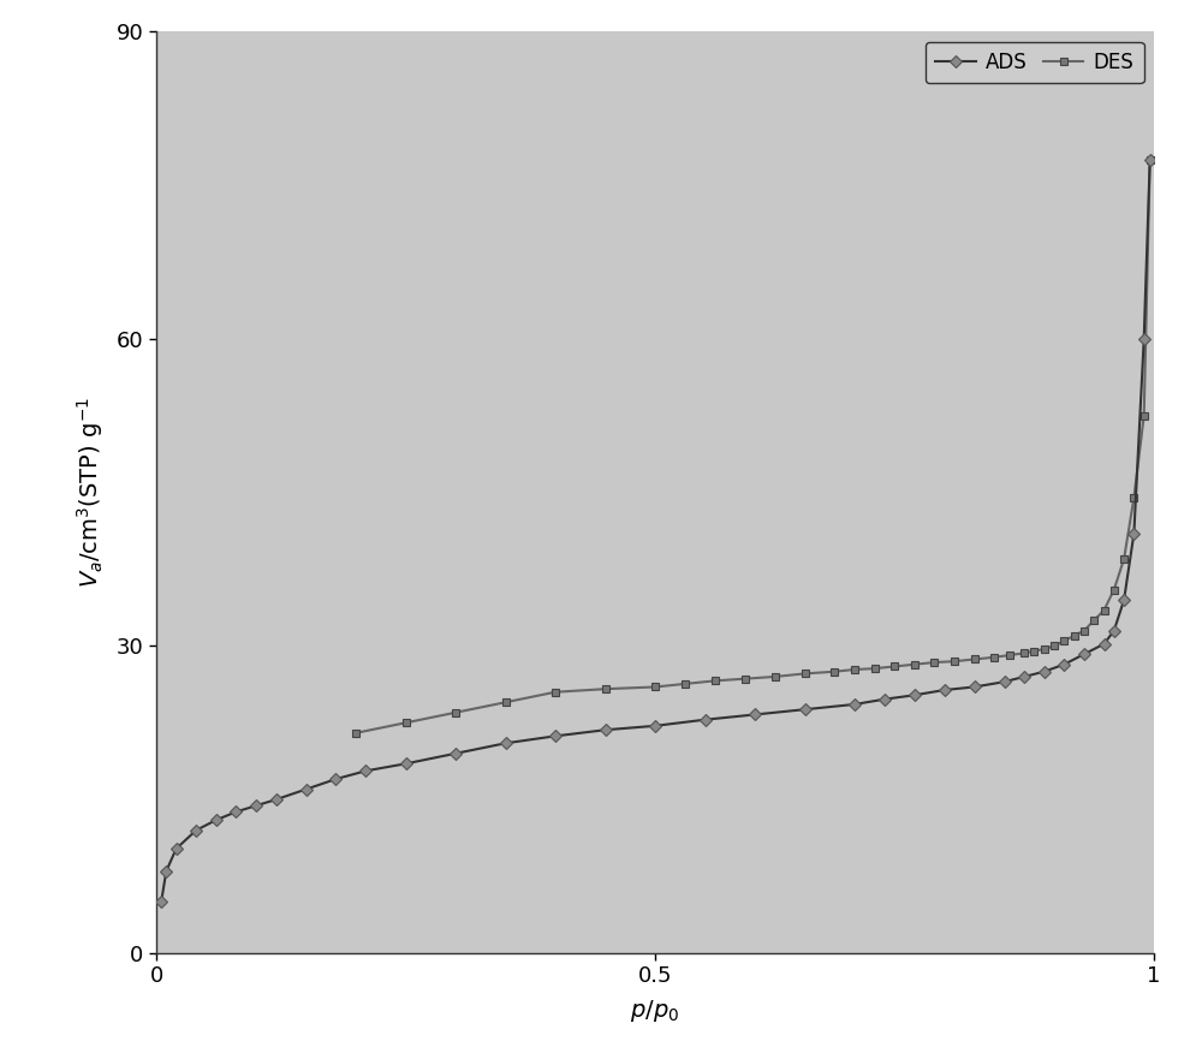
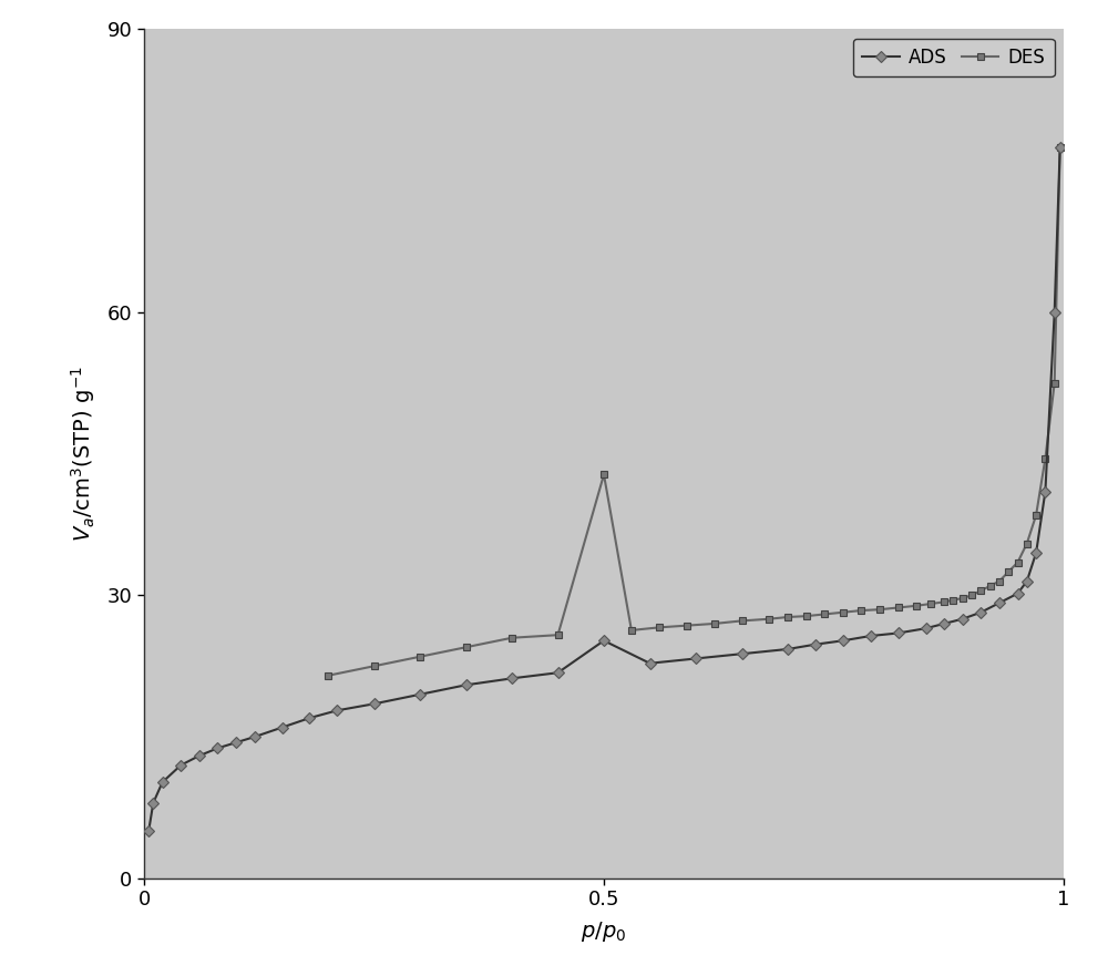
ADS/0.5: 22.2 -> 25.2
DES/0.5: 26.0 -> 42.8
